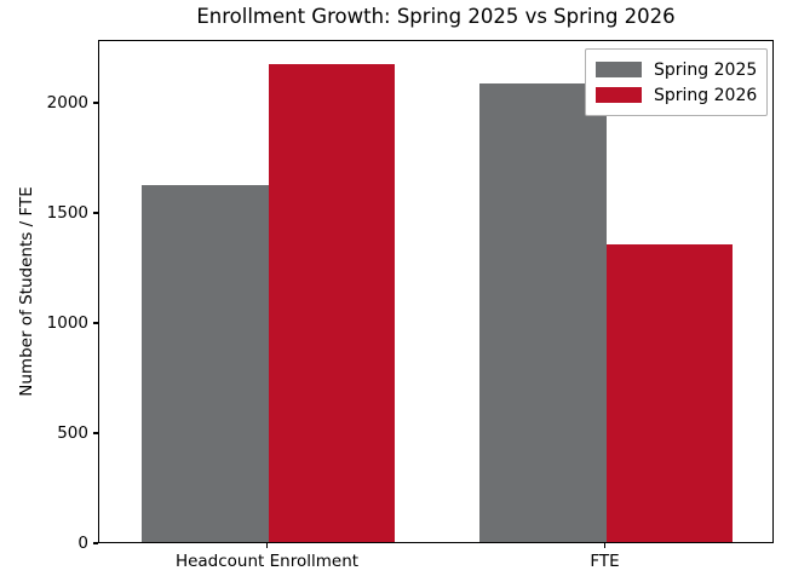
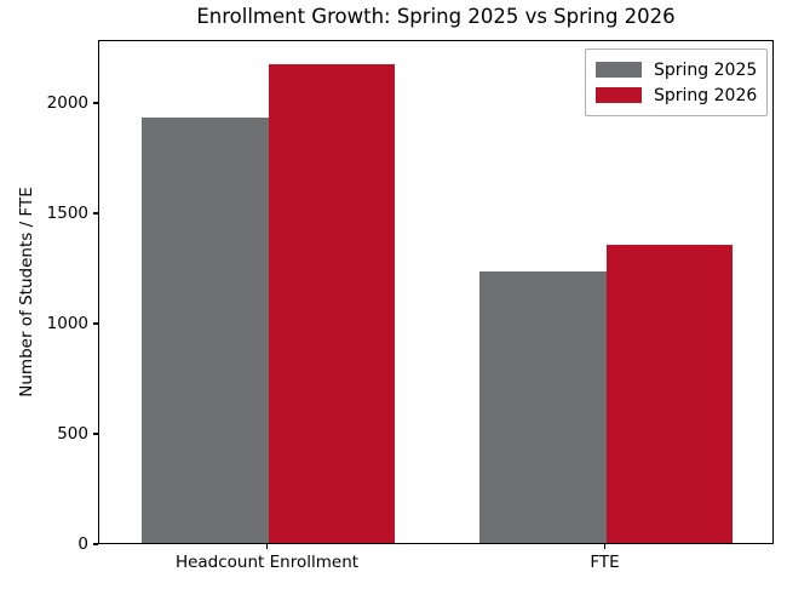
Spring 2025/Headcount Enrollment: 1620 -> 1930
Spring 2025/FTE: 2080 -> 1230
